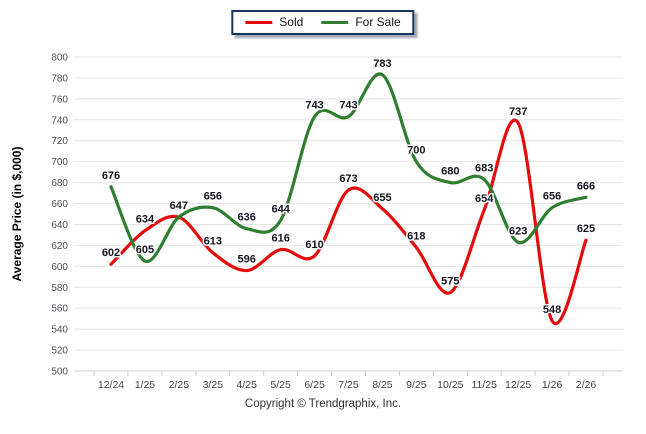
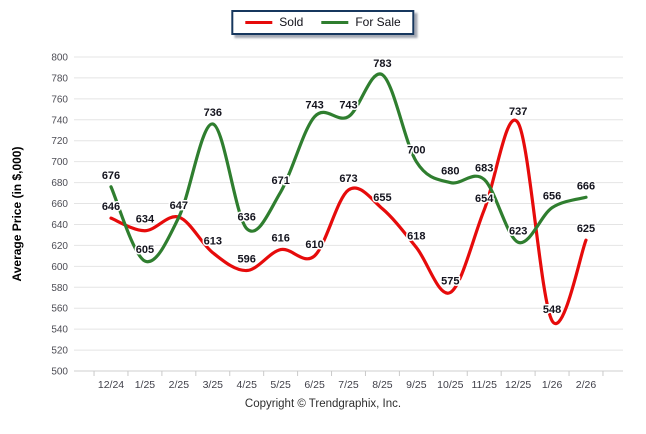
Sold/12/24: 602 -> 646
For Sale/3/25: 656 -> 736
For Sale/5/25: 644 -> 671
